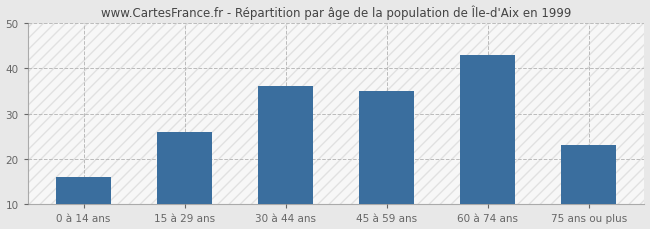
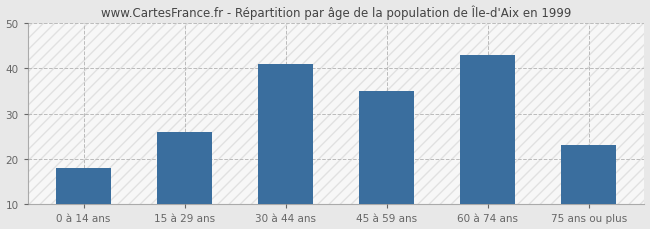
0 à 14 ans: 16 -> 18
30 à 44 ans: 36 -> 41
